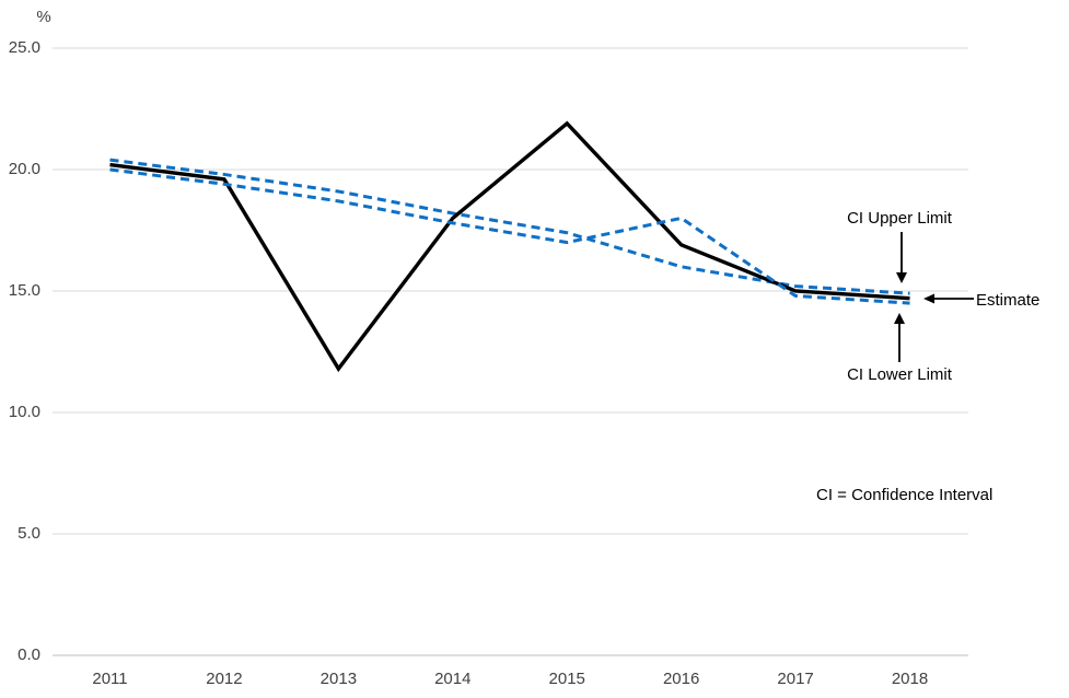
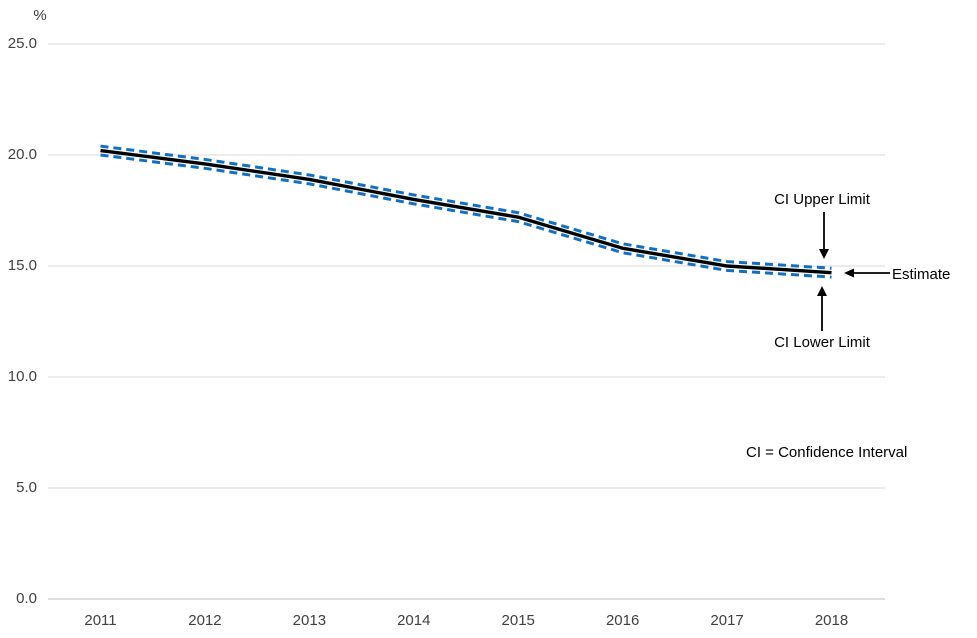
Estimate/2013: 11.8 -> 18.9
Estimate/2015: 21.9 -> 17.2
Estimate/2016: 16.9 -> 15.8
CI Lower Limit/2016: 18.0 -> 15.6
